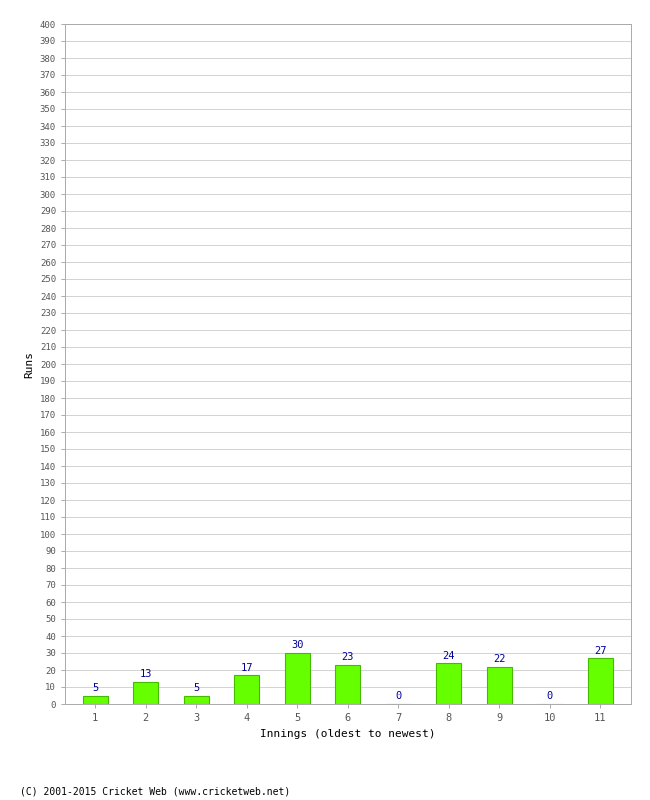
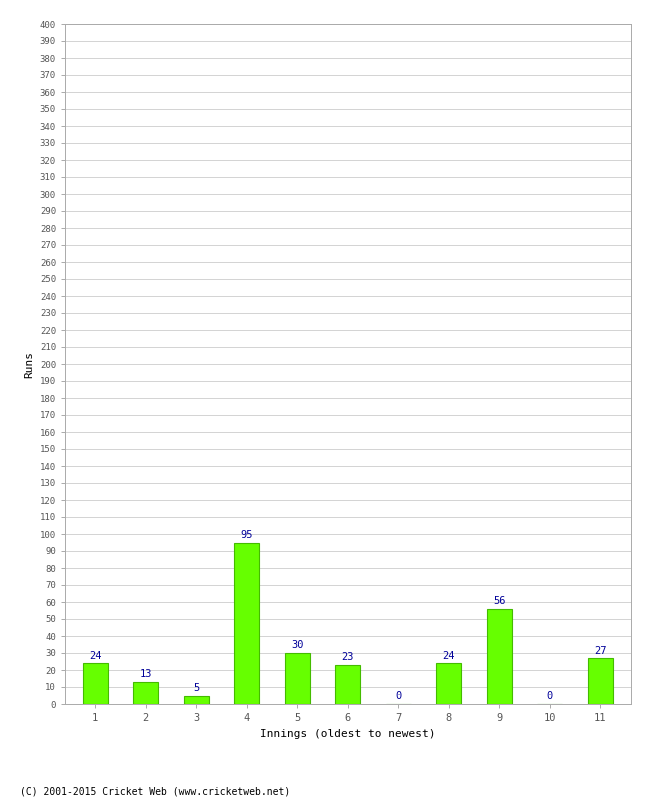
1: 5 -> 24
4: 17 -> 95
9: 22 -> 56
